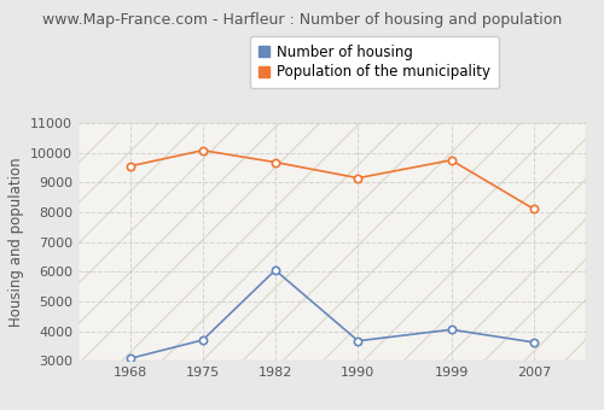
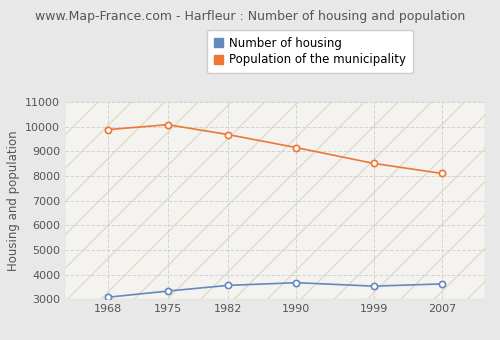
Population of the municipality/1968: 9550 -> 9880
Number of housing/1975: 3700 -> 3330
Number of housing/1982: 6050 -> 3560
Number of housing/1999: 4050 -> 3530
Population of the municipality/1999: 9750 -> 8510
